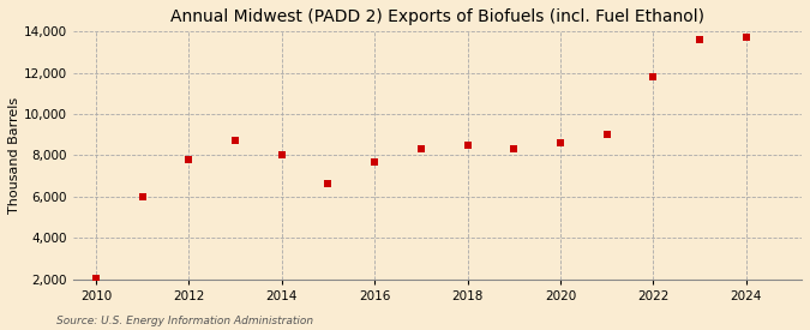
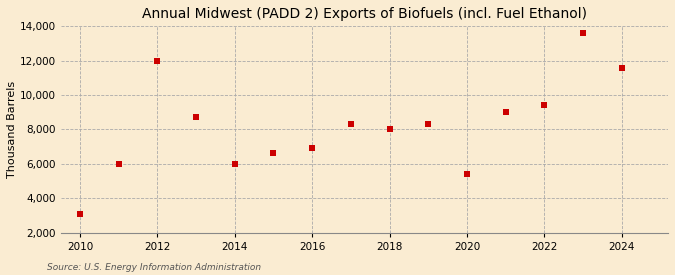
2010: 2,000 -> 3,100
2012: 7,800 -> 12,000
2014: 8,000 -> 6,000
2016: 7,700 -> 6,900
2018: 8,500 -> 8,000
2020: 8,600 -> 5,400
2022: 11,800 -> 9,400
2024: 13,700 -> 11,600
